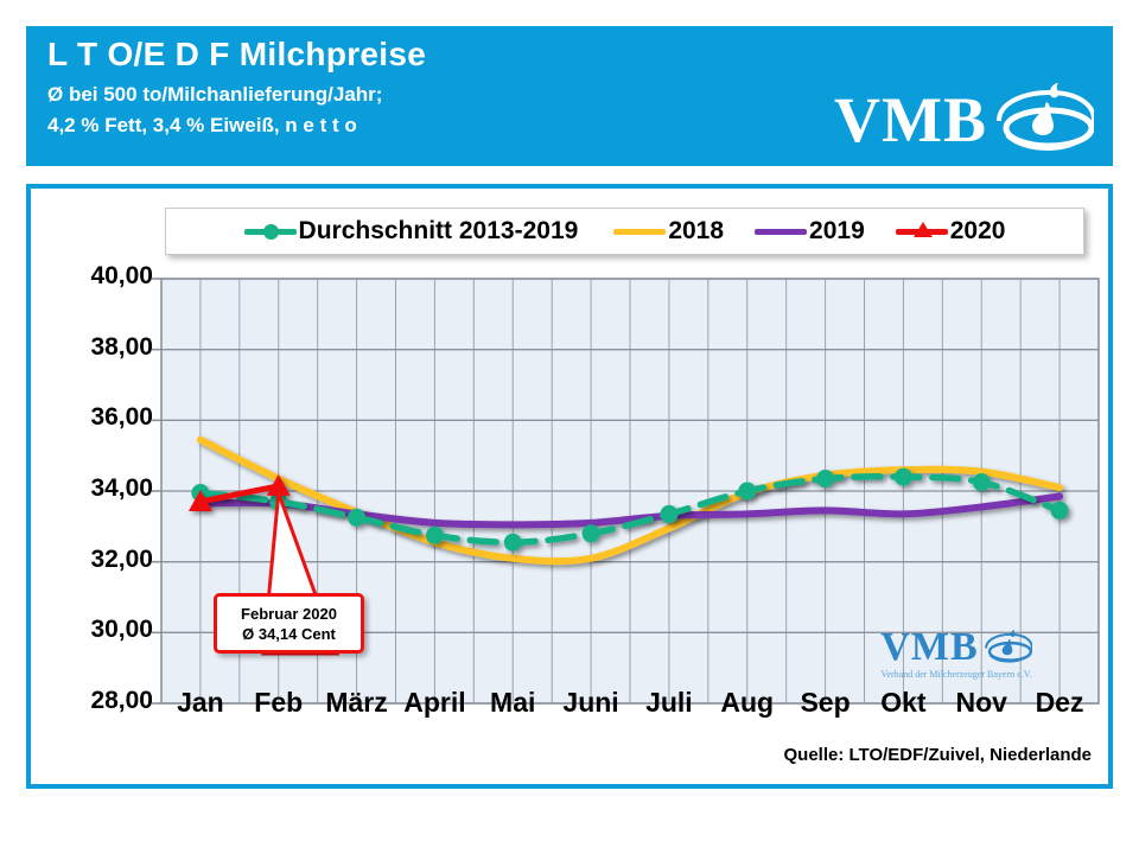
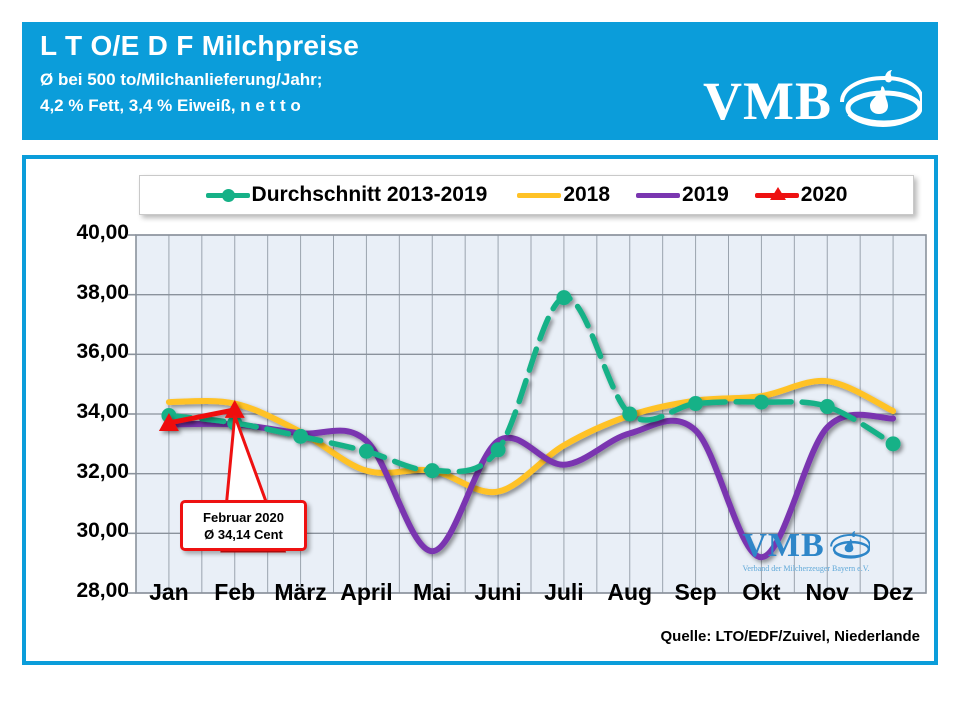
2018/Jan: 35,5 -> 34,4
2018/April: 32,5 -> 32,1
Durchschnitt 2013-2019/Mai: 32,5 -> 32,1
2019/Mai: 33,0 -> 29,4
2018/Juni: 32,1 -> 31,4
Durchschnitt 2013-2019/Juli: 33,4 -> 37,9
2019/Juli: 33,3 -> 32,3
2019/Okt: 33,4 -> 29,2
2018/Nov: 34,5 -> 35,1
Durchschnitt 2013-2019/Dez: 33,5 -> 33,0
